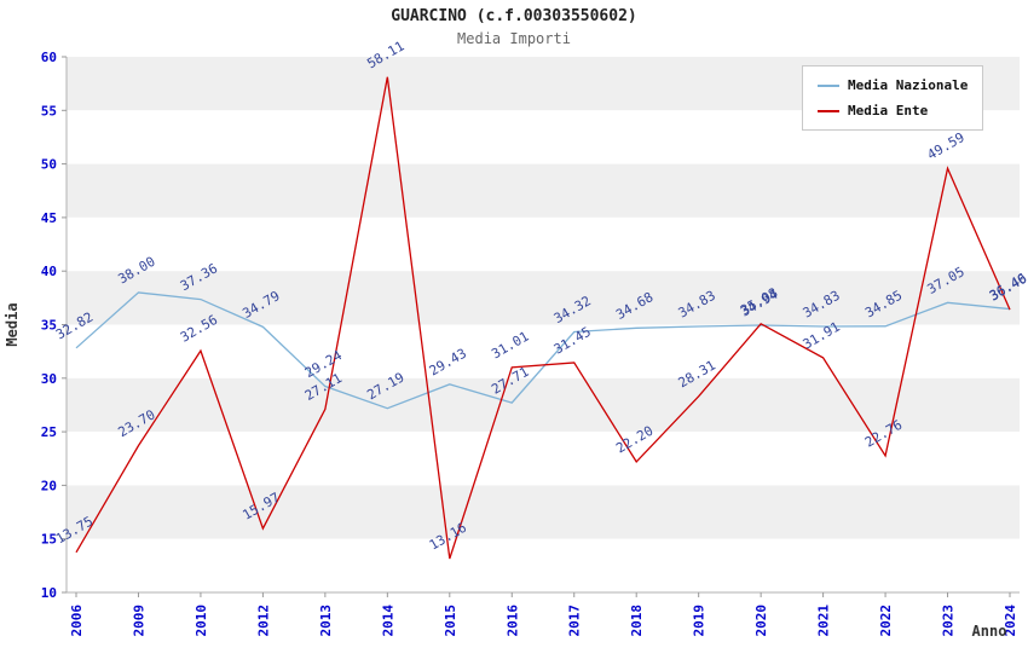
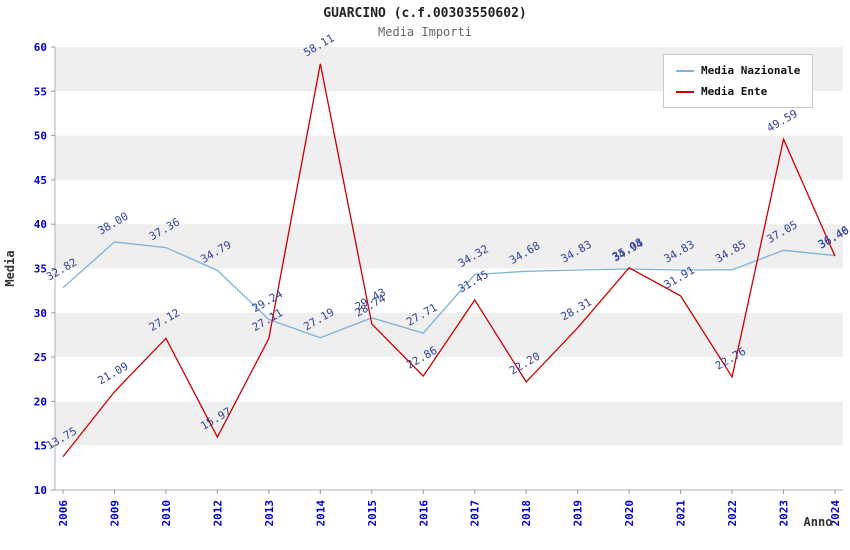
Media Ente/2009: 23.70 -> 21.09
Media Ente/2010: 32.56 -> 27.12
Media Ente/2015: 13.16 -> 28.74
Media Ente/2016: 31.01 -> 22.86
